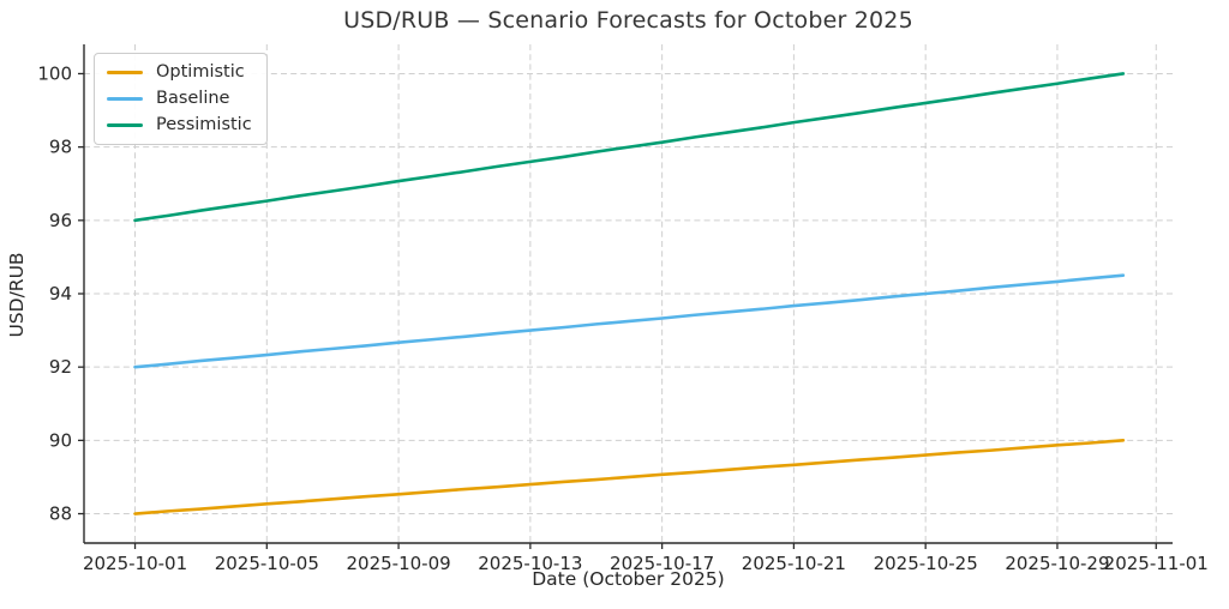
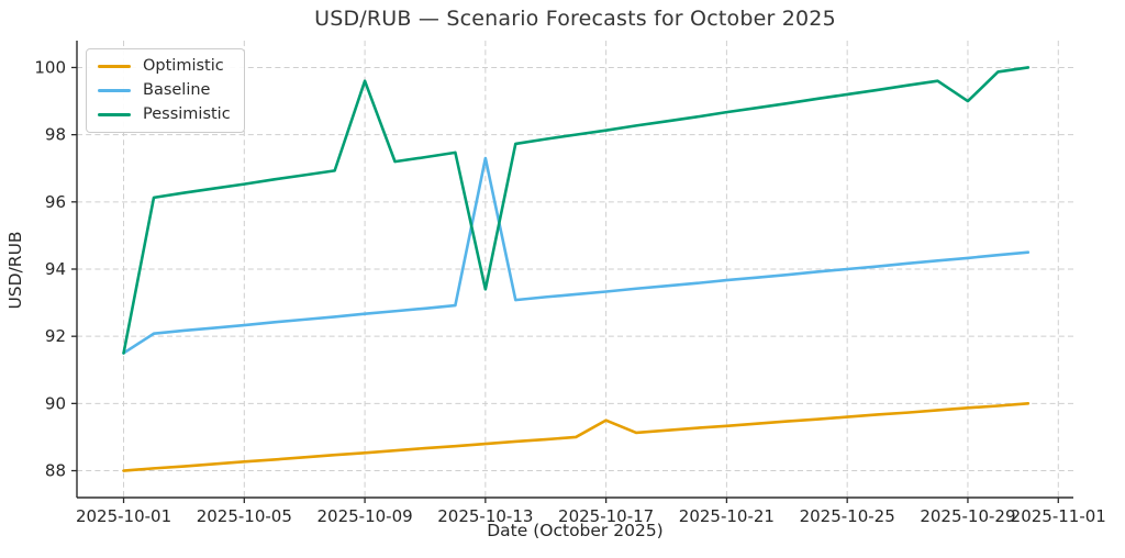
Baseline/2025-10-01: 92.0 -> 91.5
Pessimistic/2025-10-01: 96.0 -> 91.5
Pessimistic/2025-10-09: 97.1 -> 99.6
Baseline/2025-10-13: 93.0 -> 97.3
Pessimistic/2025-10-13: 97.6 -> 93.4
Optimistic/2025-10-17: 89.1 -> 89.5
Pessimistic/2025-10-29: 99.7 -> 99.0
